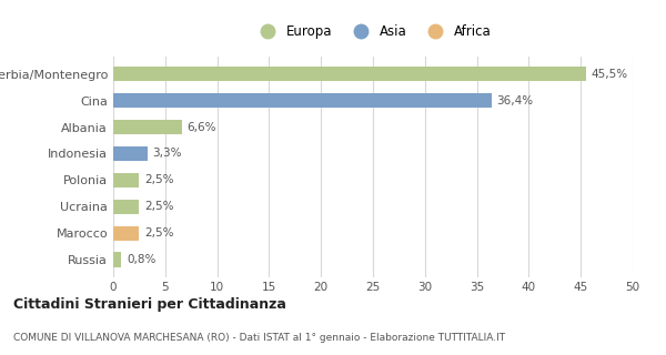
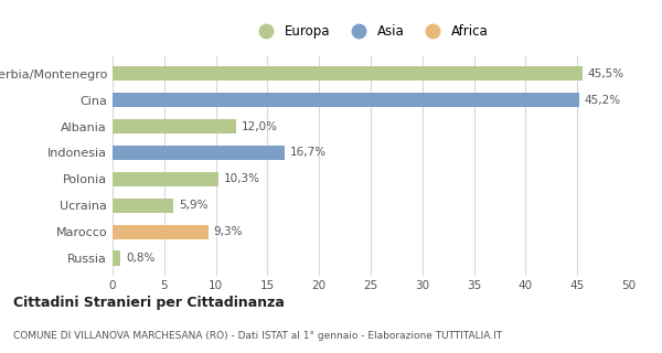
Cina: 36,4% -> 45,2%
Albania: 6,6% -> 12,0%
Indonesia: 3,3% -> 16,7%
Polonia: 2,5% -> 10,3%
Ucraina: 2,5% -> 5,9%
Marocco: 2,5% -> 9,3%
